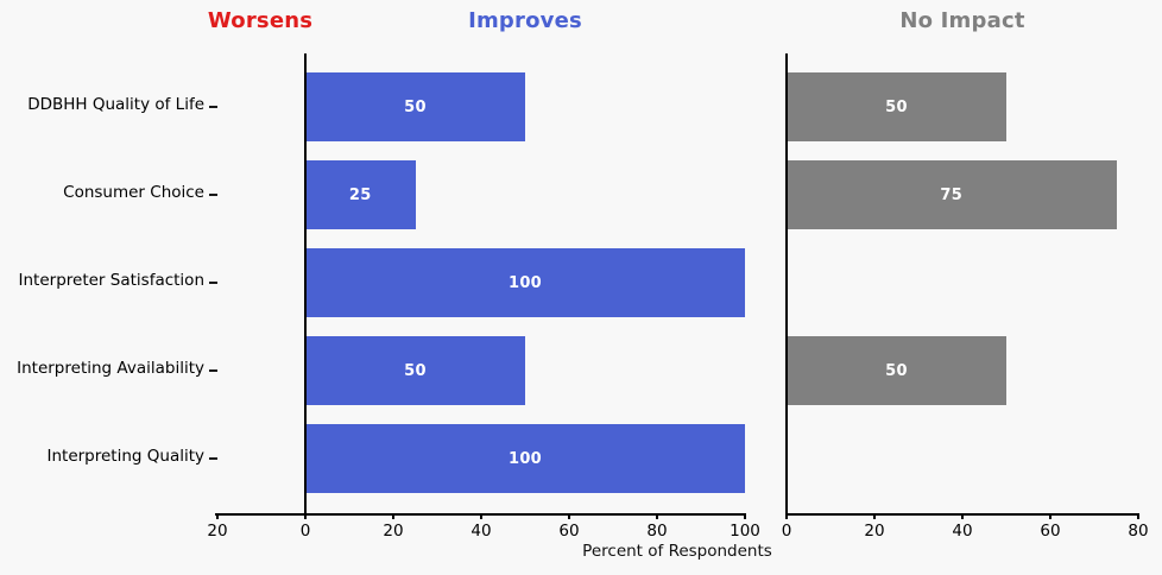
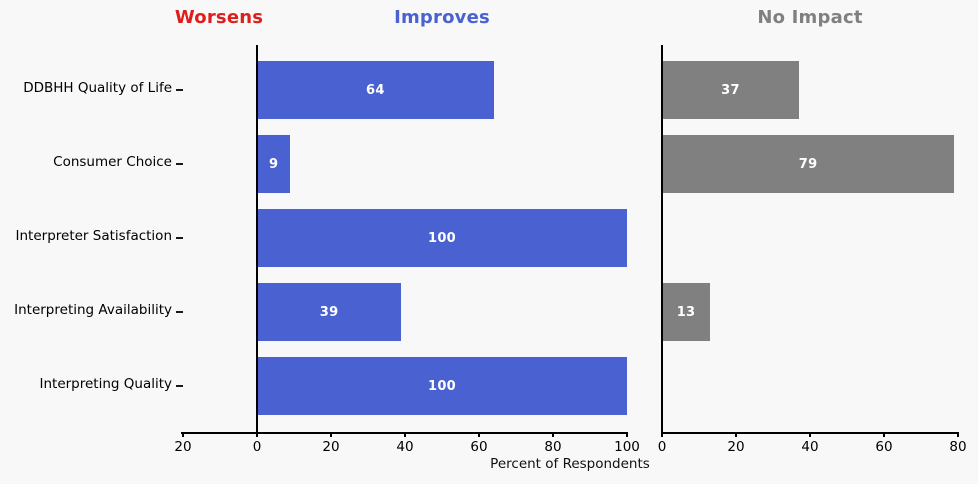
Improves/DDBHH Quality of Life: 50 -> 64
No Impact/DDBHH Quality of Life: 50 -> 37
Improves/Consumer Choice: 25 -> 9
No Impact/Consumer Choice: 75 -> 79
Improves/Interpreting Availability: 50 -> 39
No Impact/Interpreting Availability: 50 -> 13
